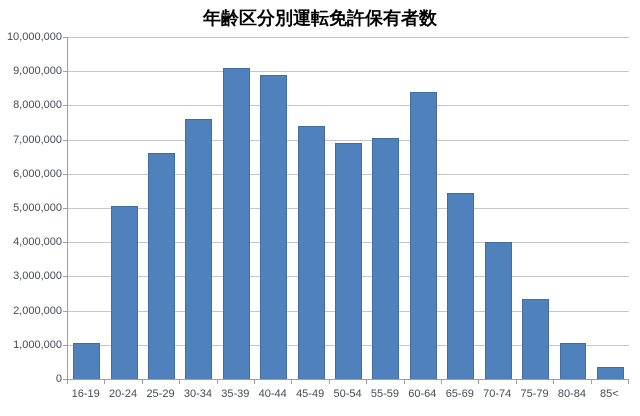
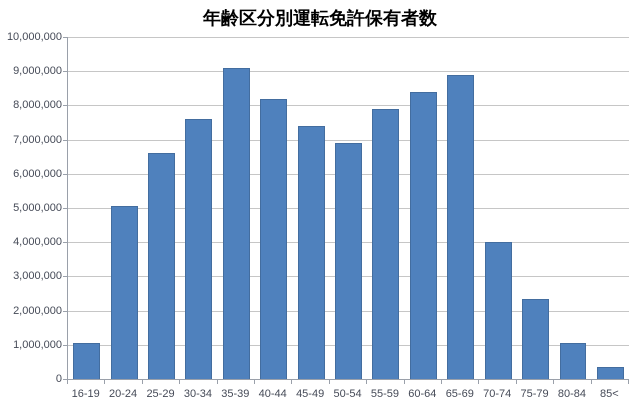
40-44: 8900000 -> 8200000
55-59: 7000000 -> 7900000
65-69: 5400000 -> 8900000
